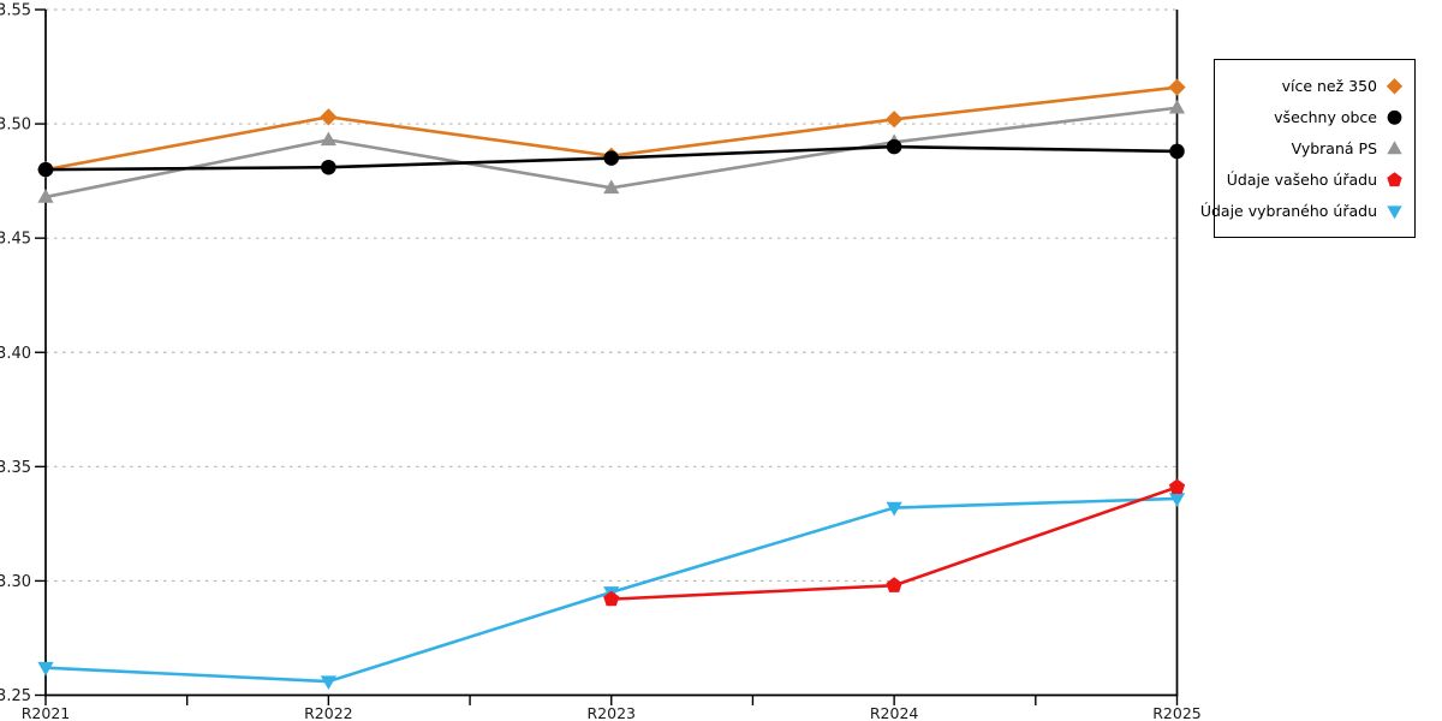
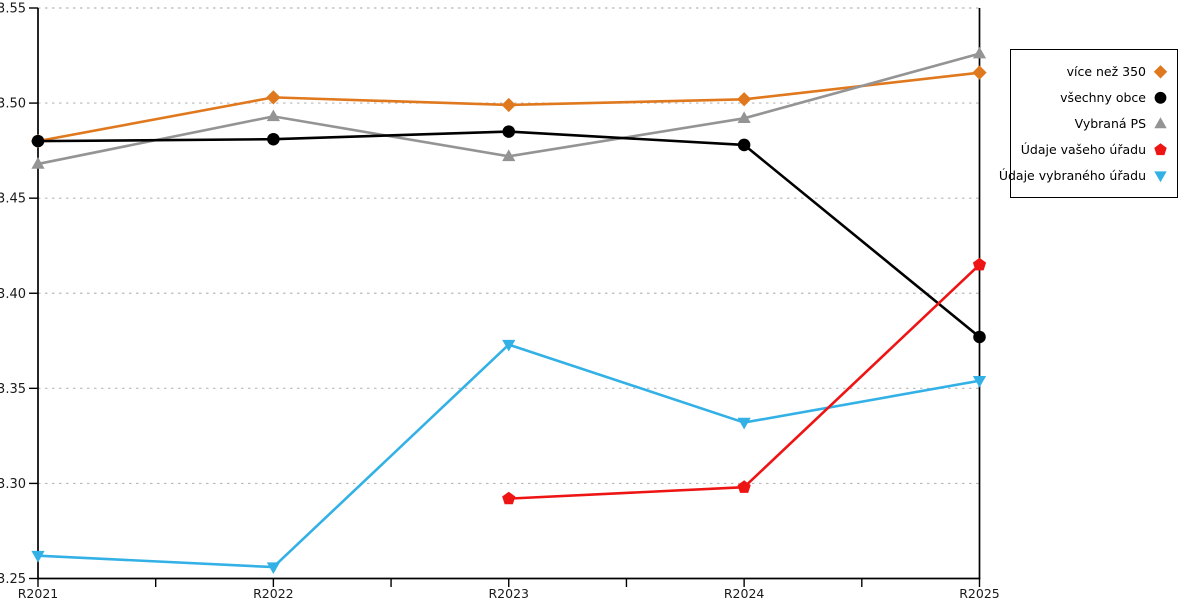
více než 350/R2023: 3.486 -> 3.499
Údaje vybraného úřadu/R2023: 3.295 -> 3.373
všechny obce/R2024: 3.490 -> 3.478
všechny obce/R2025: 3.488 -> 3.377
Vybraná PS/R2025: 3.507 -> 3.526
Údaje vašeho úřadu/R2025: 3.341 -> 3.415
Údaje vybraného úřadu/R2025: 3.336 -> 3.354
